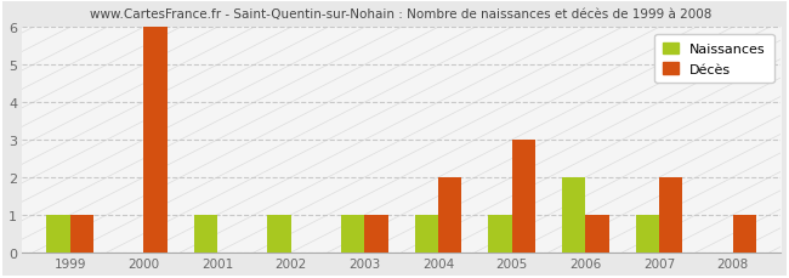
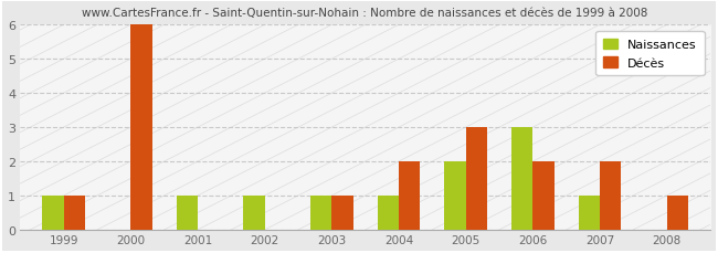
Naissances/2005: 1 -> 2
Naissances/2006: 2 -> 3
Décès/2006: 1 -> 2
